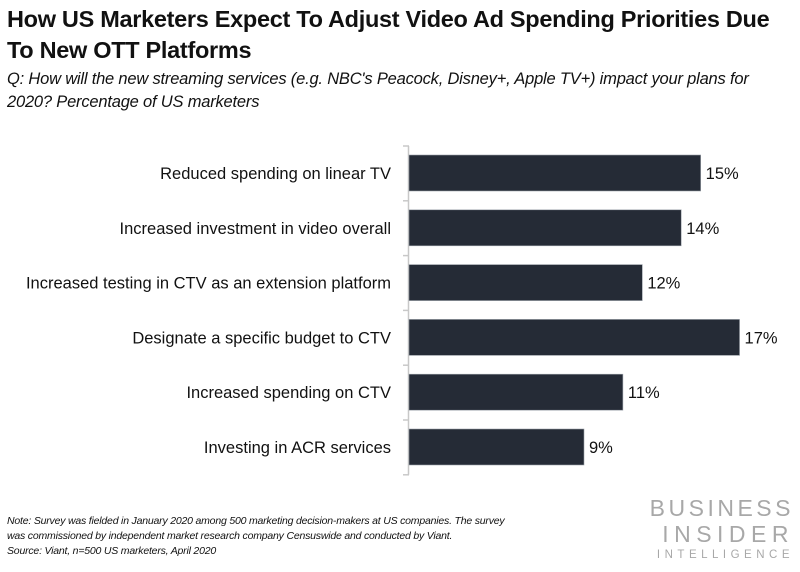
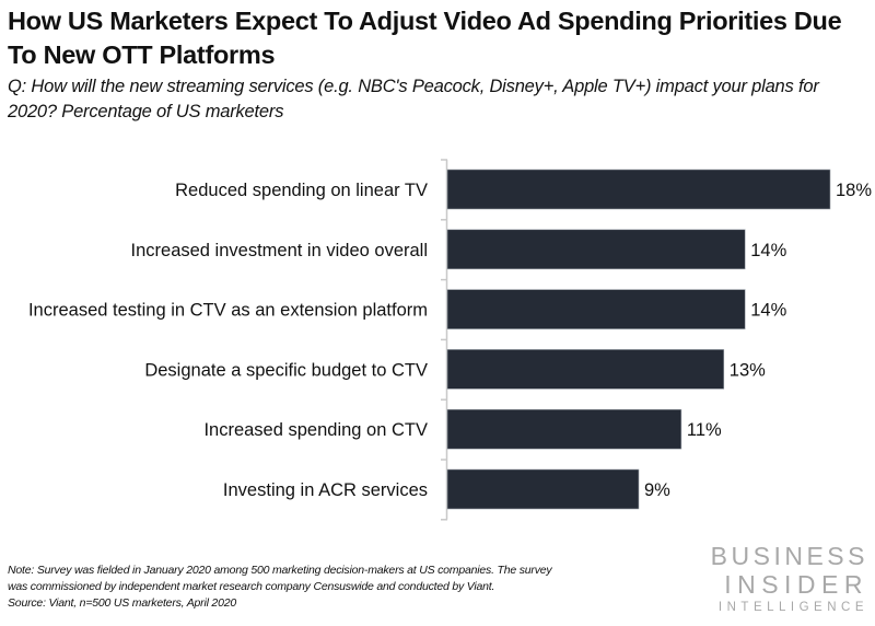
Reduced spending on linear TV: 15% -> 18%
Increased testing in CTV as an extension platform: 12% -> 14%
Designate a specific budget to CTV: 17% -> 13%
